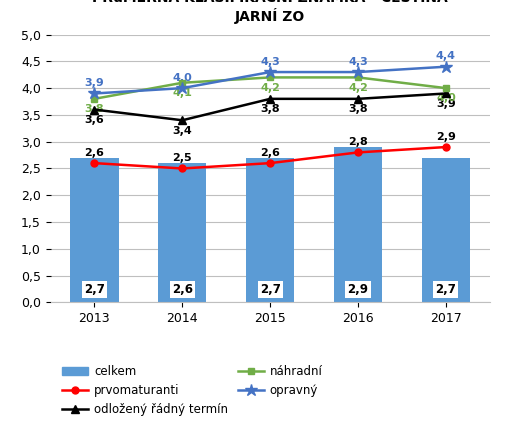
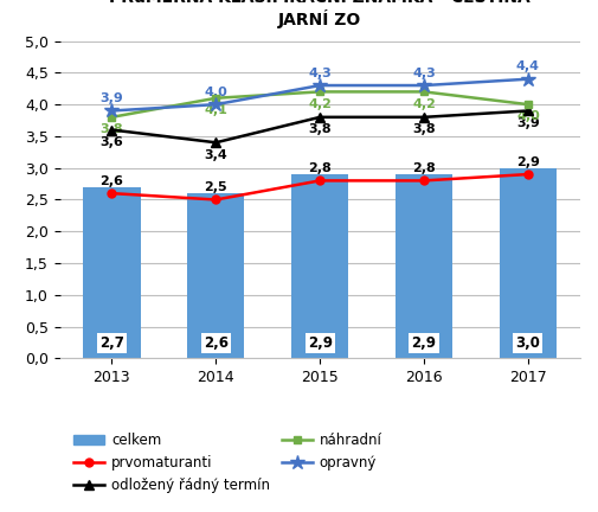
celkem/2015: 2,7 -> 2,9
prvomaturanti/2015: 2,6 -> 2,8
celkem/2017: 2,7 -> 3,0
